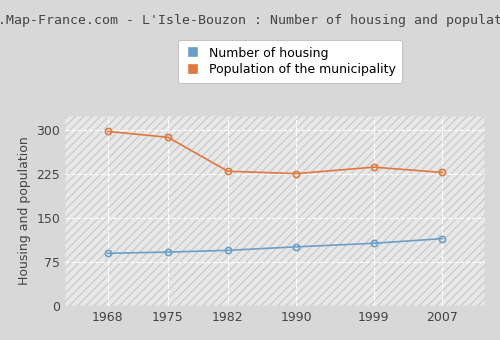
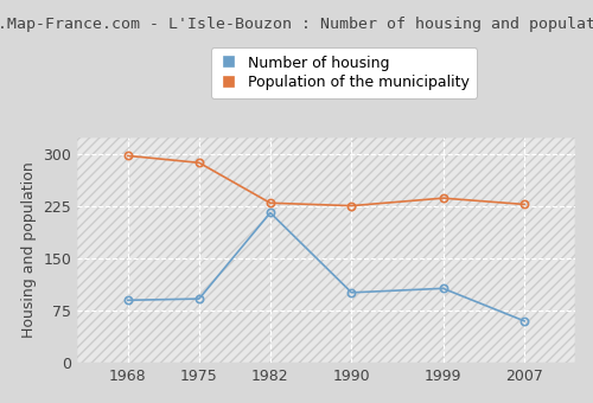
Number of housing/1982: 95 -> 216
Number of housing/2007: 115 -> 60
